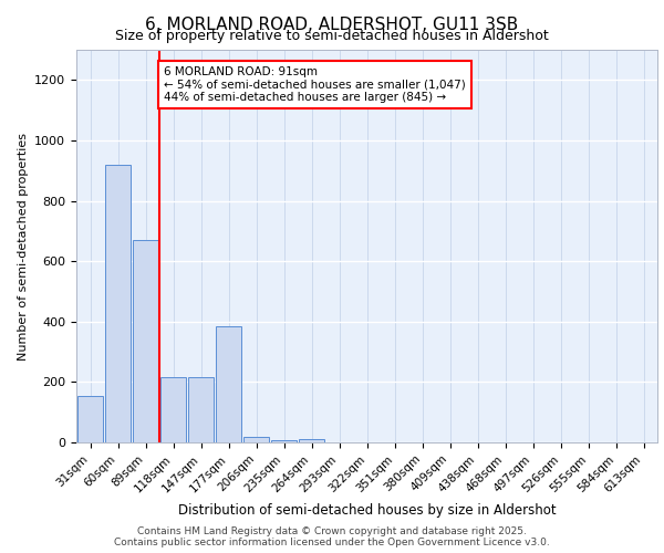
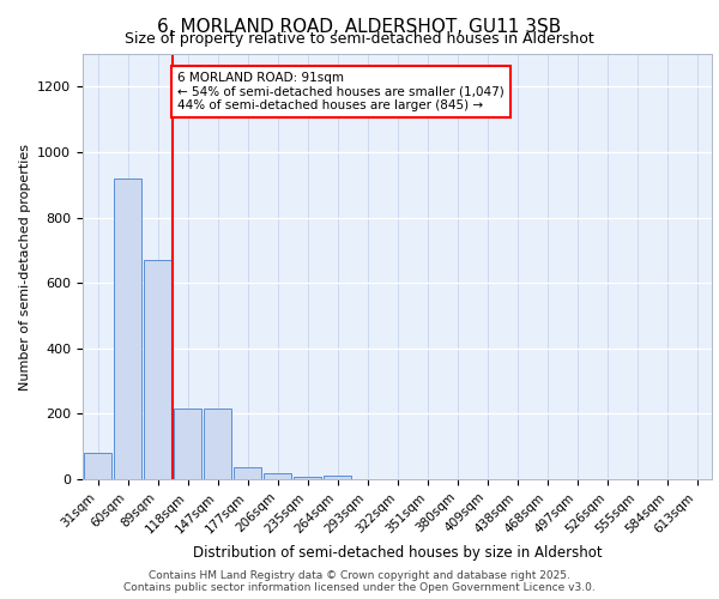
31sqm: 155 -> 82
177sqm: 385 -> 37
